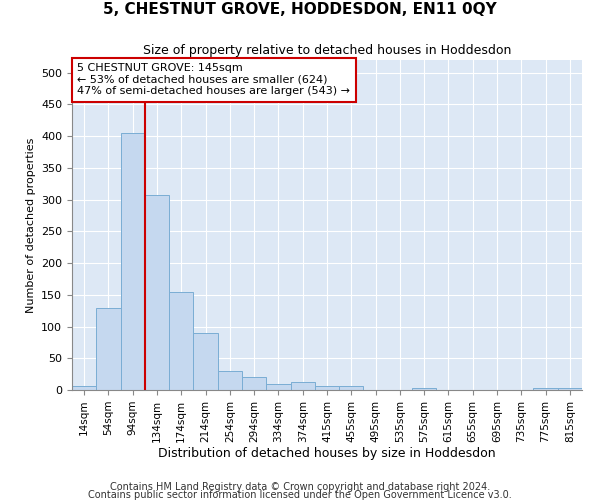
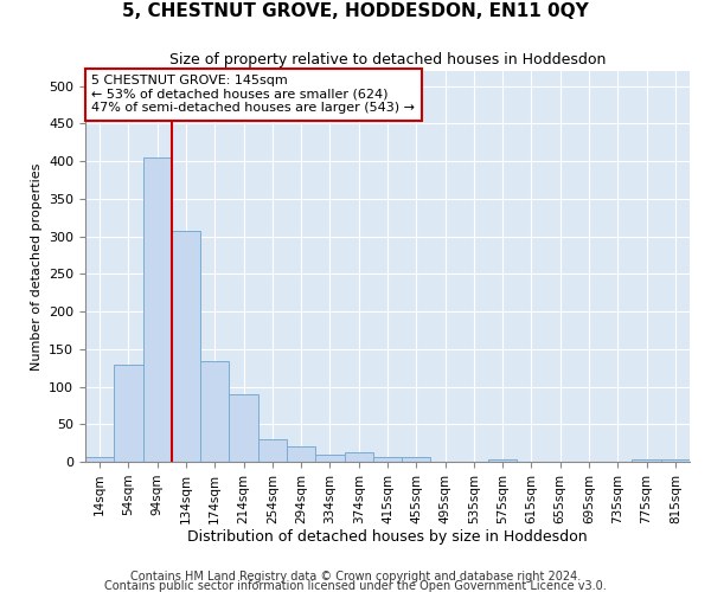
174sqm: 155 -> 134
